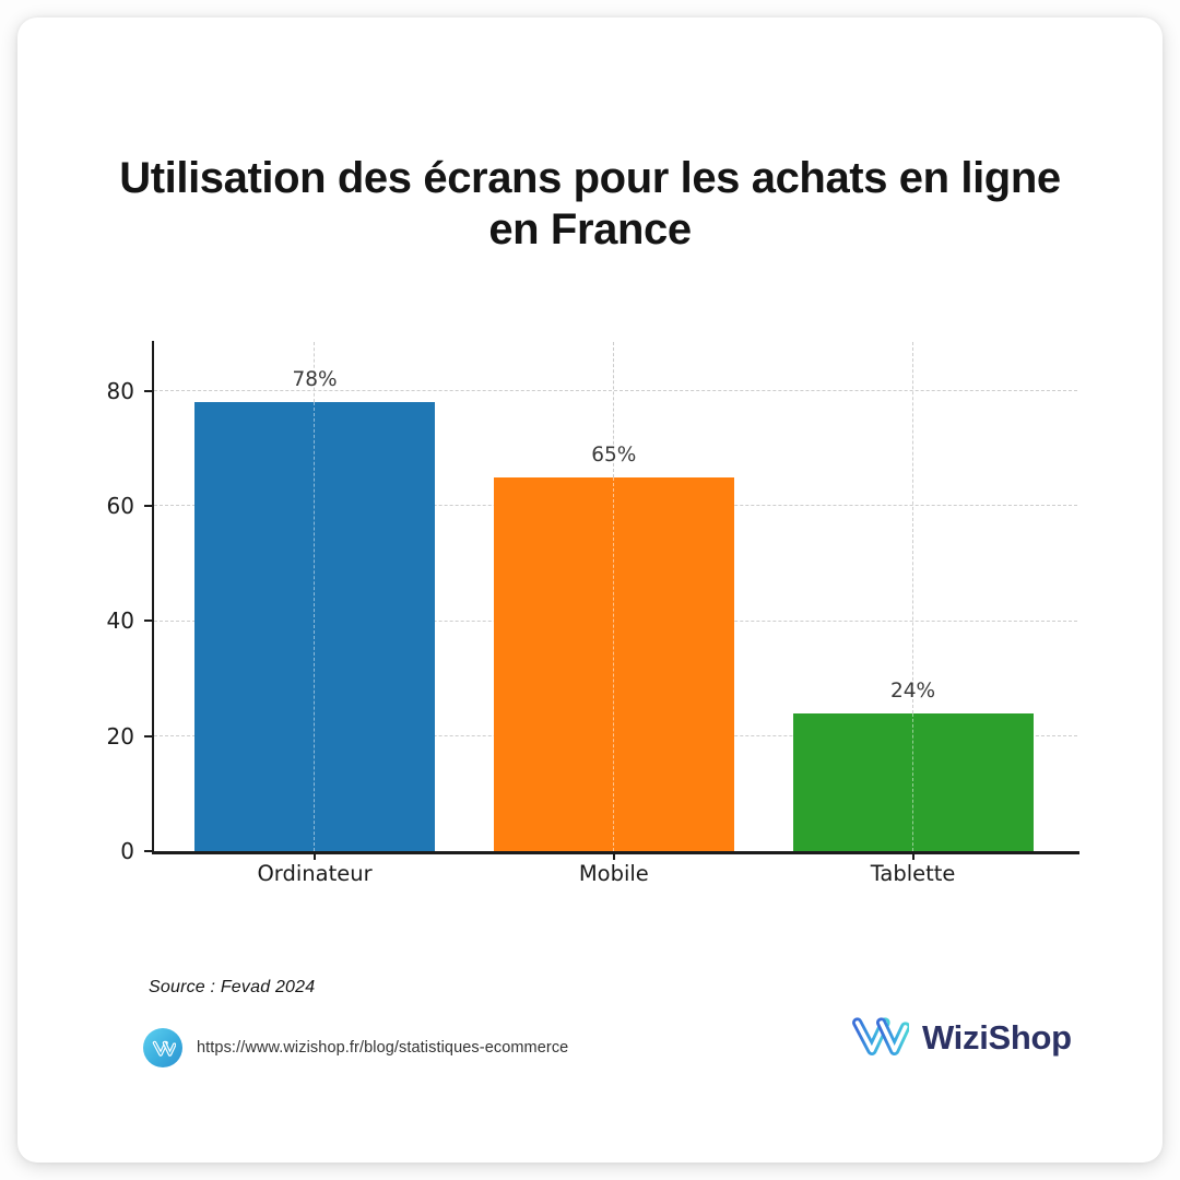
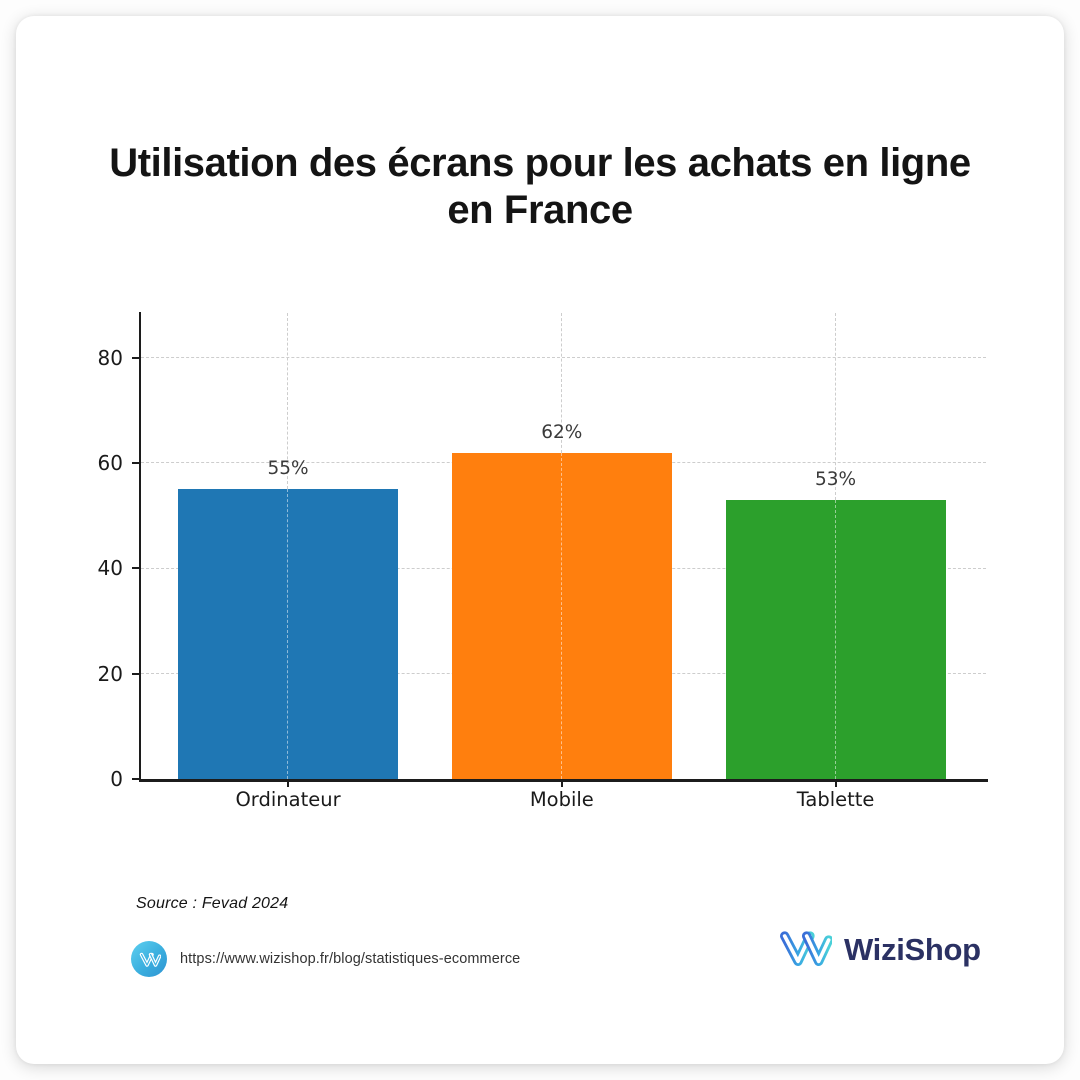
Ordinateur: 78% -> 55%
Mobile: 65% -> 62%
Tablette: 24% -> 53%
